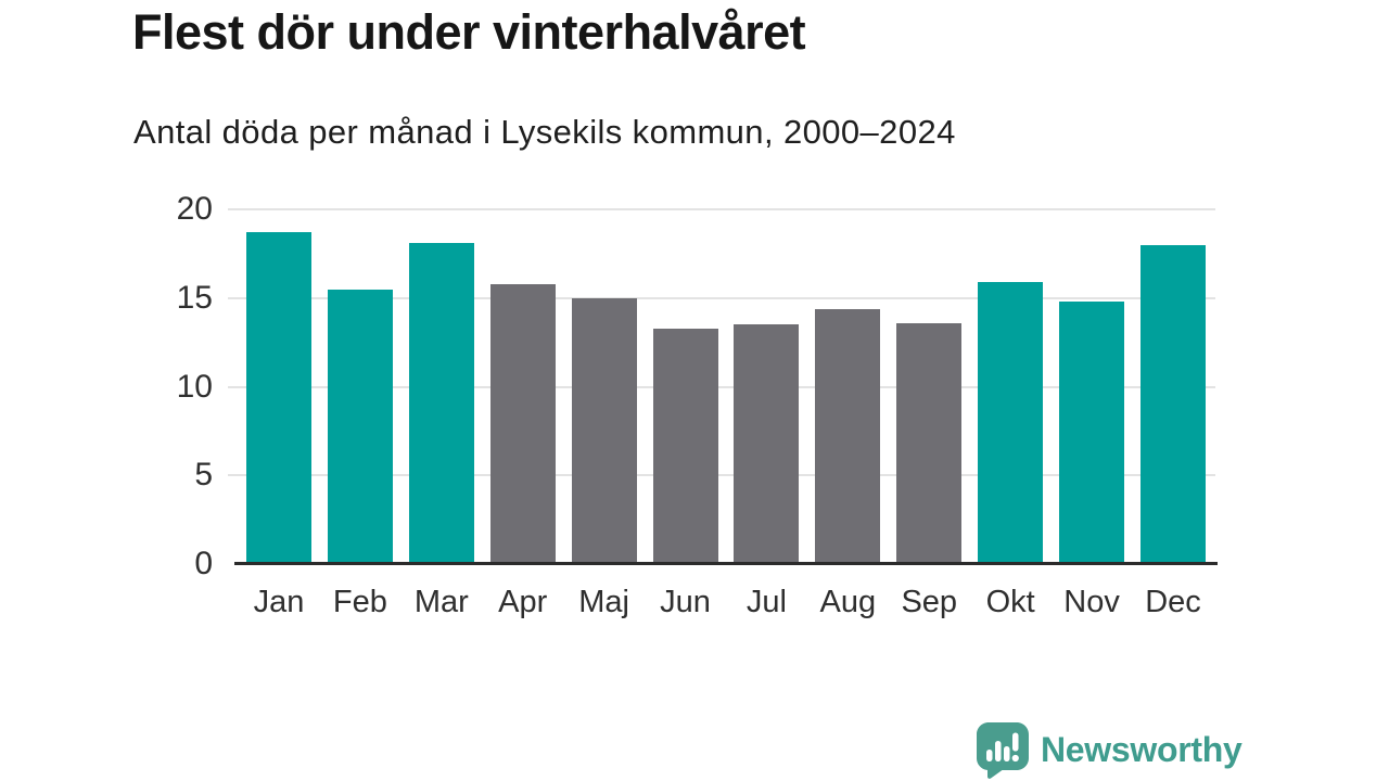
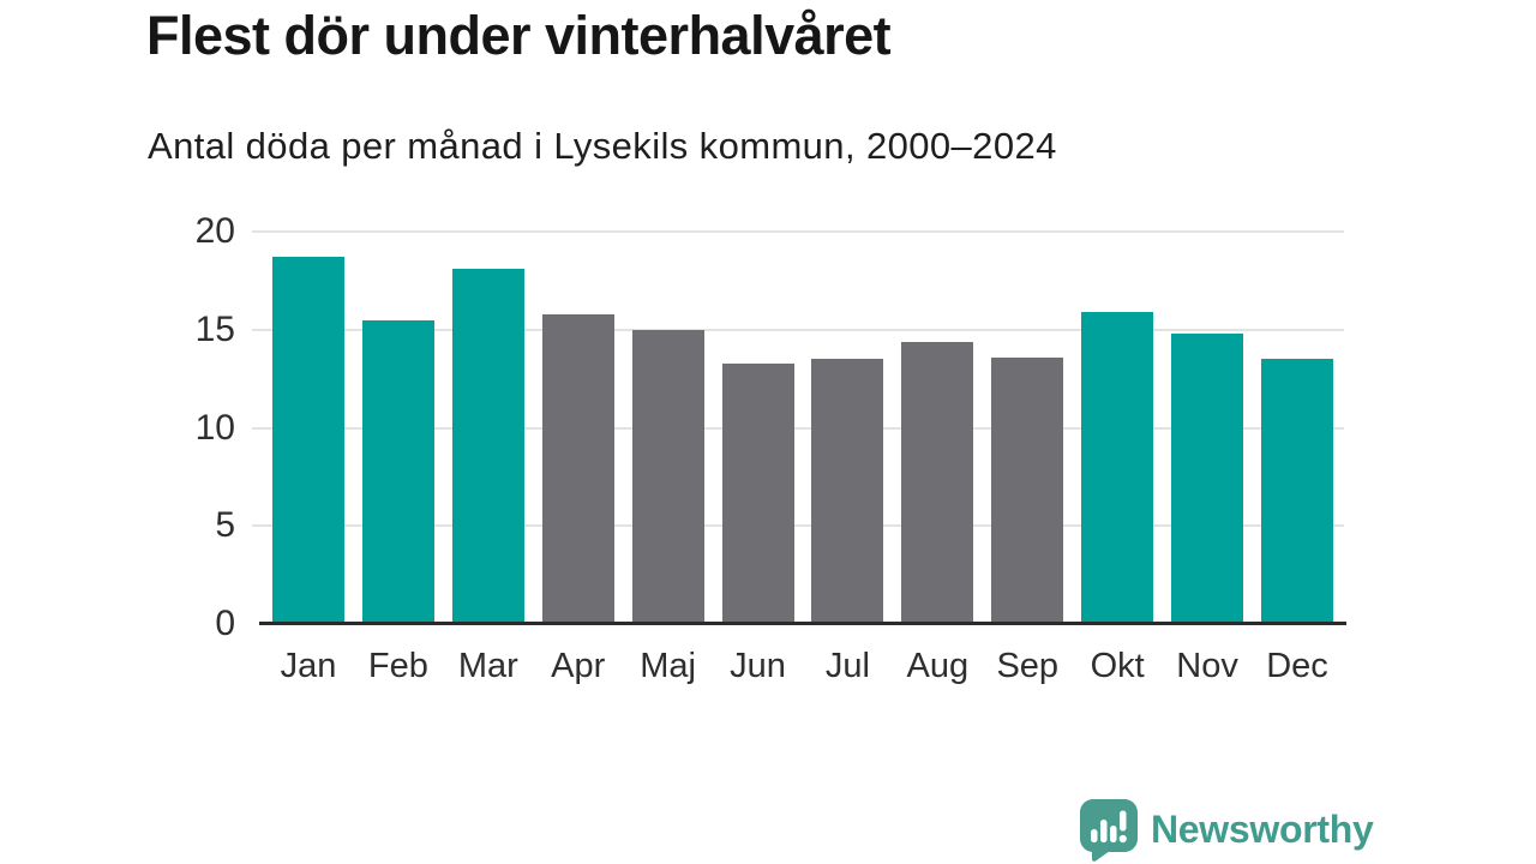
Dec: 18.0 -> 13.5
